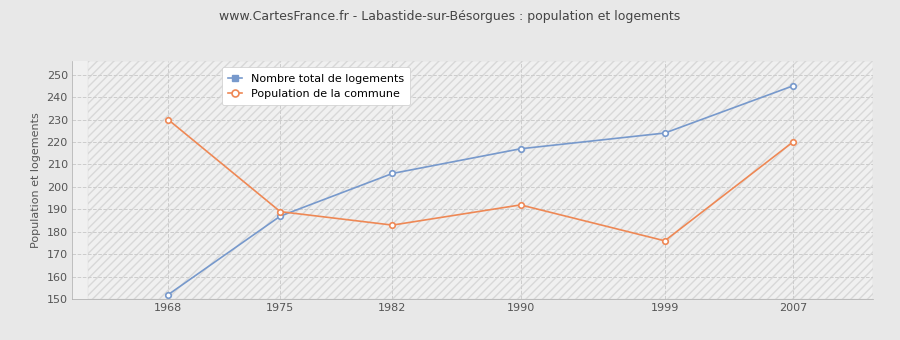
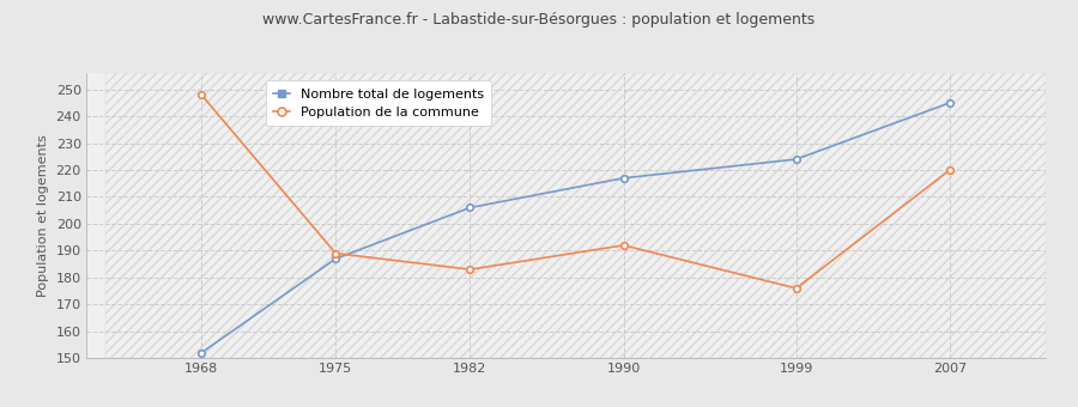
Population de la commune/1968: 230 -> 248
